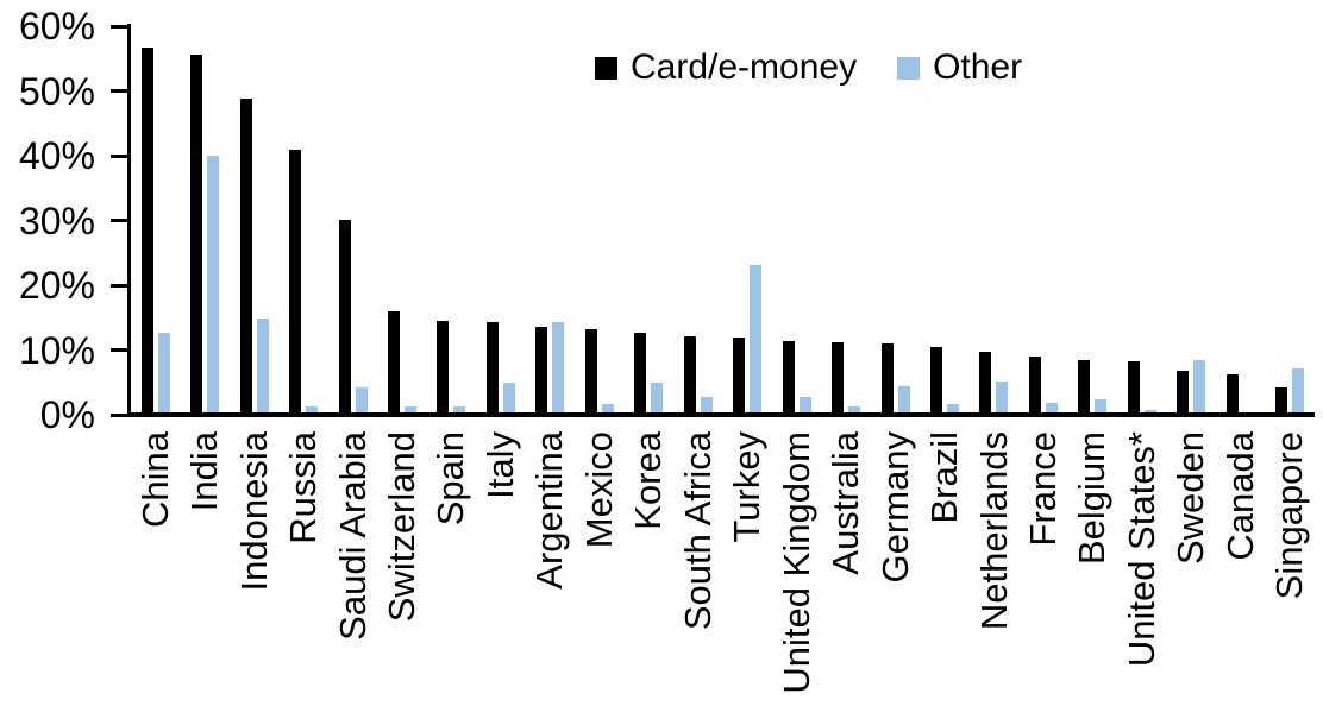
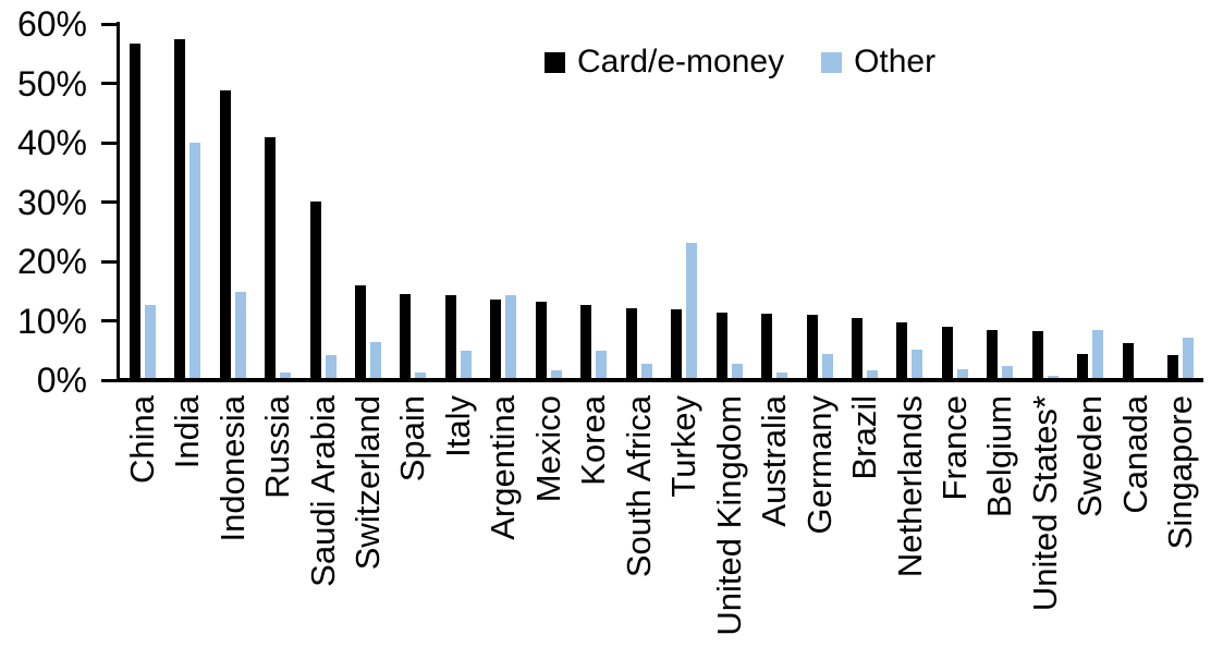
Card/e-money/India: 55% -> 57%
Other/Switzerland: 1% -> 6%
Card/e-money/Sweden: 6% -> 4%
